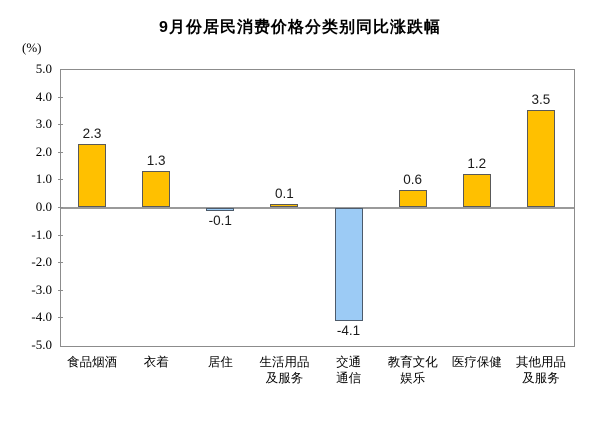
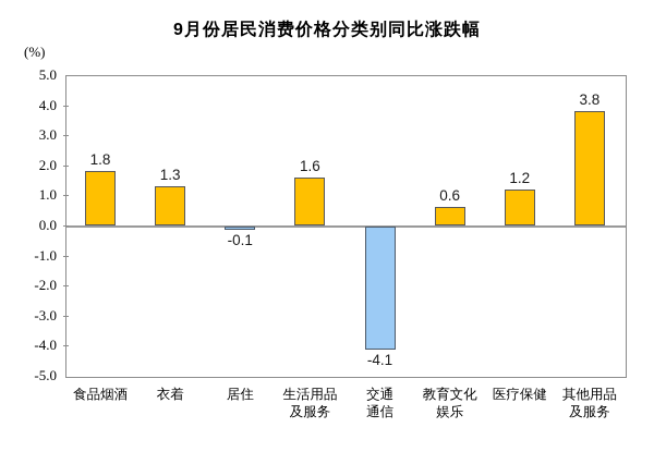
食品烟酒: 2.3 -> 1.8
生活用品 及服务: 0.1 -> 1.6
其他用品 及服务: 3.5 -> 3.8
